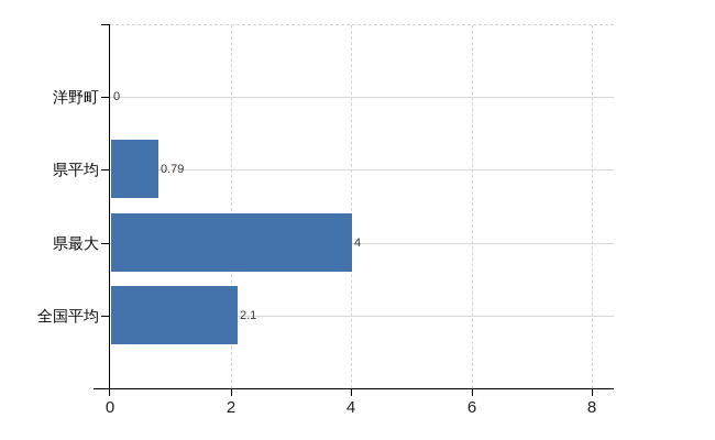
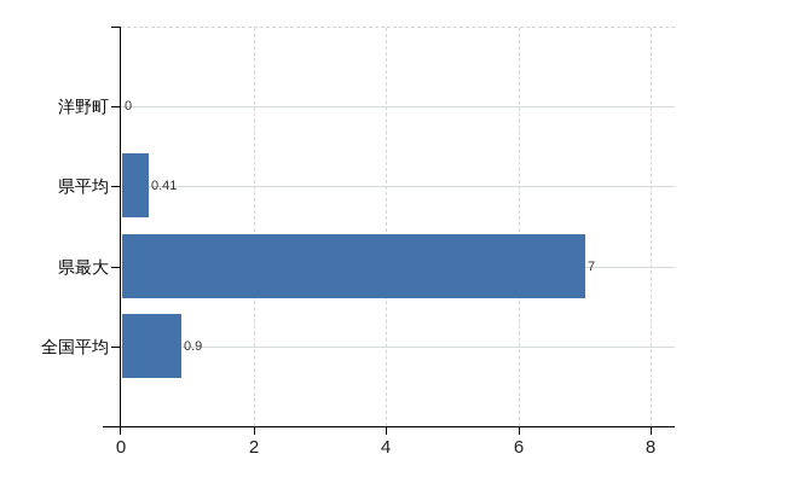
県平均: 0.79 -> 0.41
県最大: 4 -> 7
全国平均: 2.1 -> 0.9
